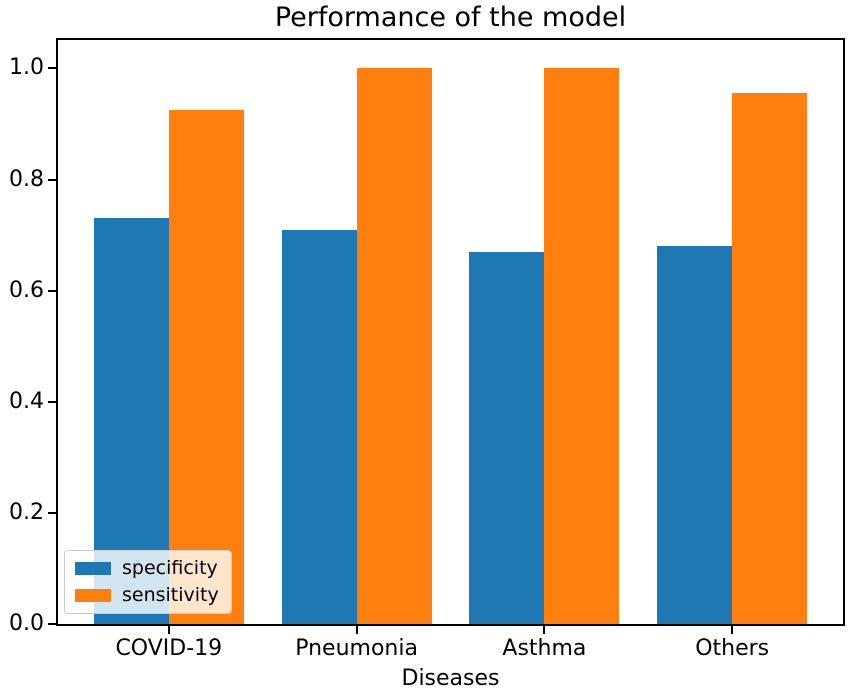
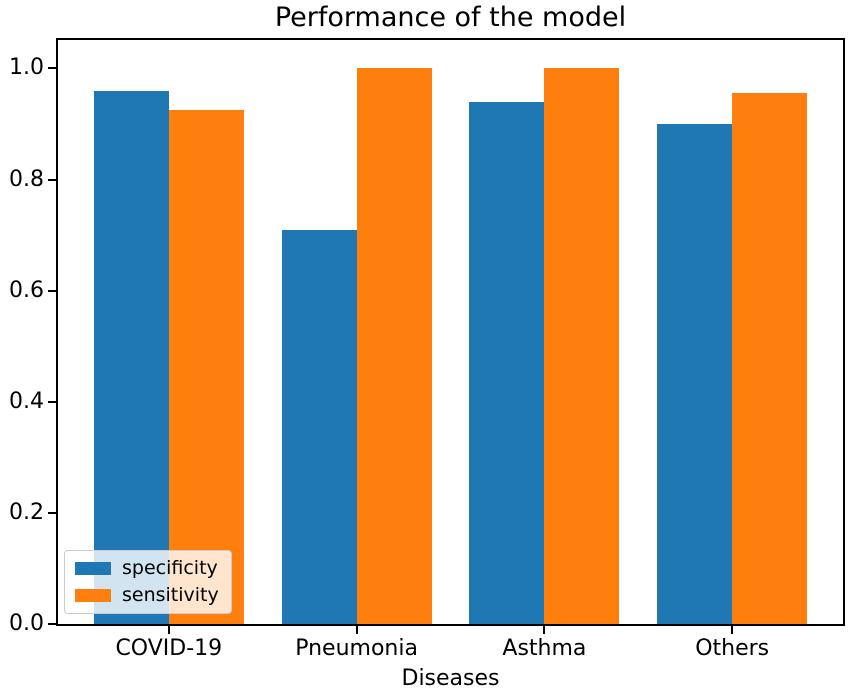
specificity/COVID-19: 0.73 -> 0.96
specificity/Asthma: 0.67 -> 0.94
specificity/Others: 0.68 -> 0.90
